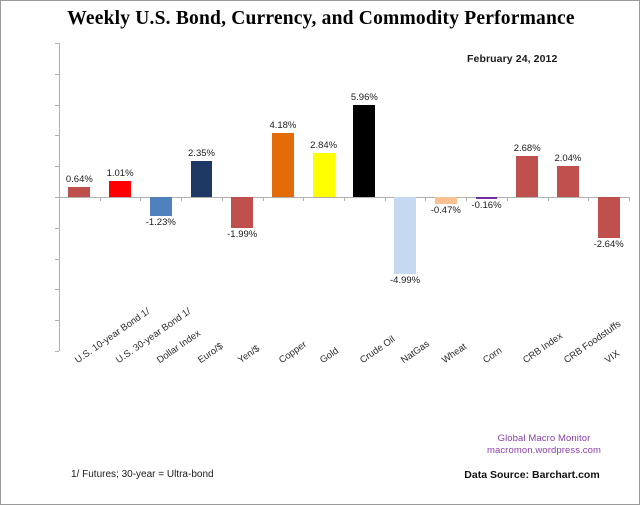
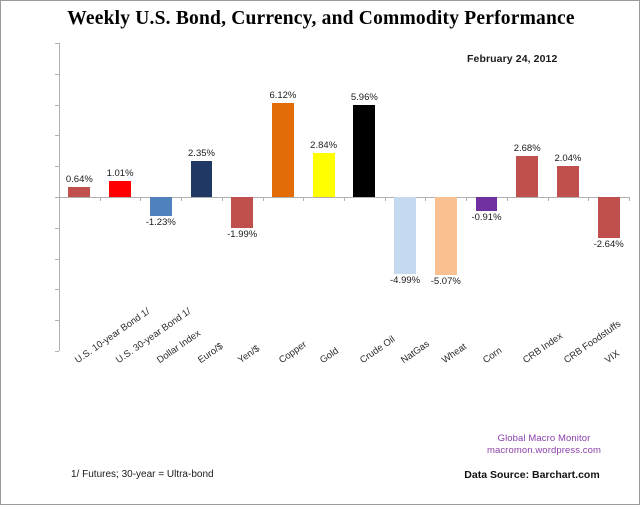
Copper: 4.18% -> 6.12%
Wheat: -0.47% -> -5.07%
Corn: -0.16% -> -0.91%
